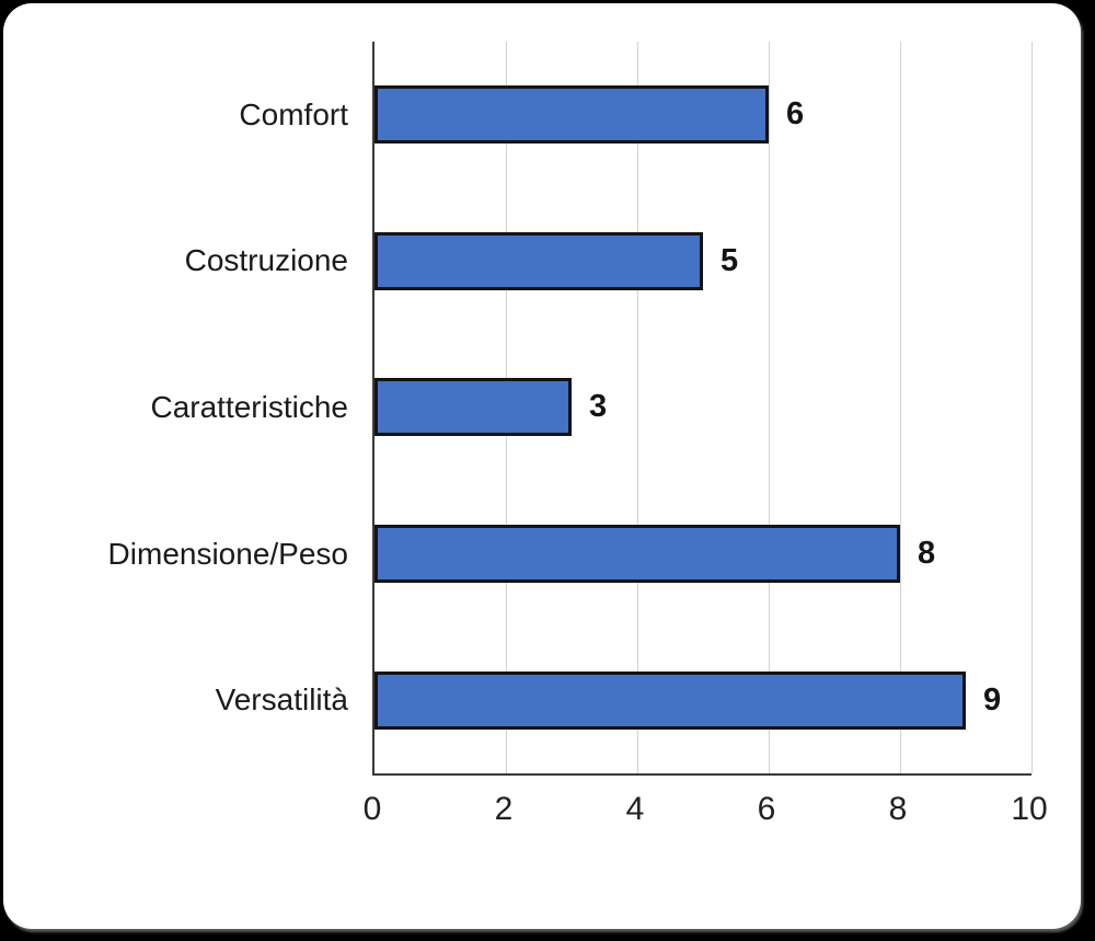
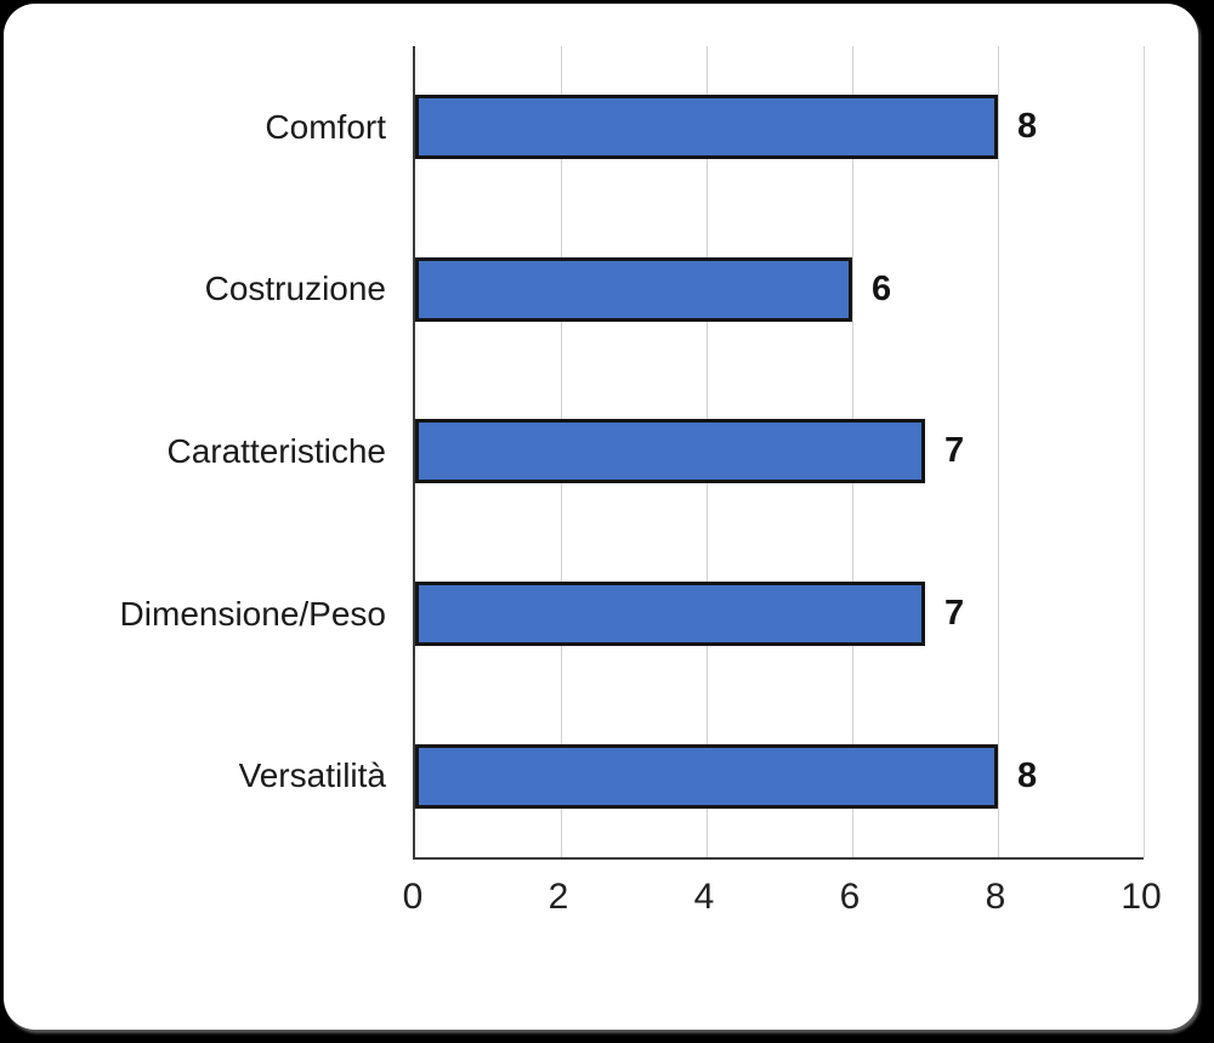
Comfort: 6 -> 8
Costruzione: 5 -> 6
Caratteristiche: 3 -> 7
Dimensione/Peso: 8 -> 7
Versatilità: 9 -> 8
